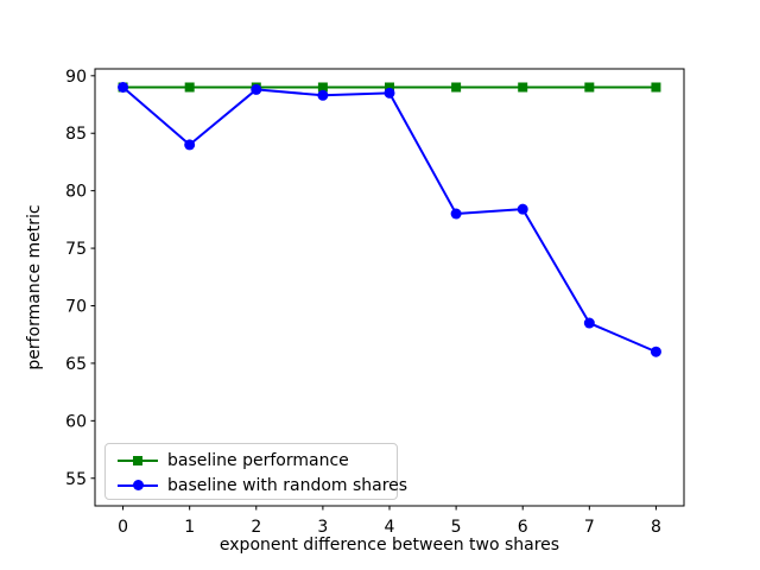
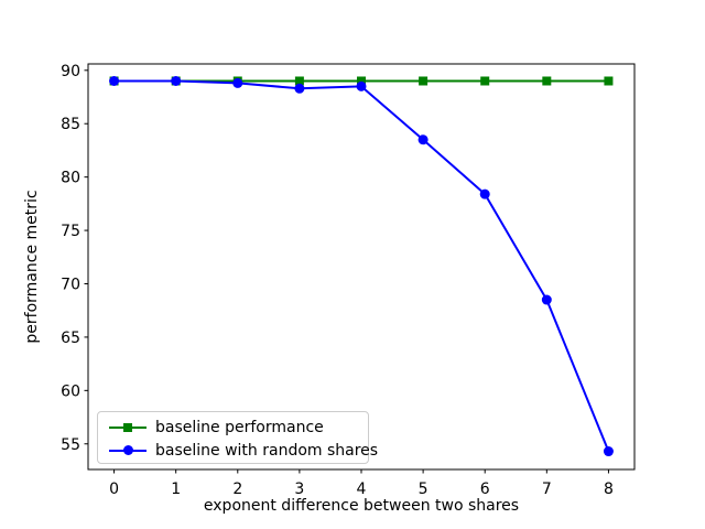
baseline with random shares/1: 84 -> 89
baseline with random shares/5: 78 -> 84
baseline with random shares/8: 66 -> 54
